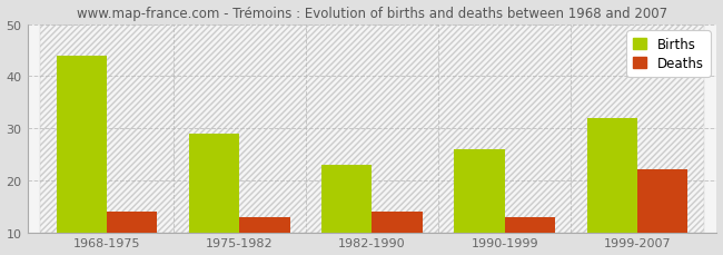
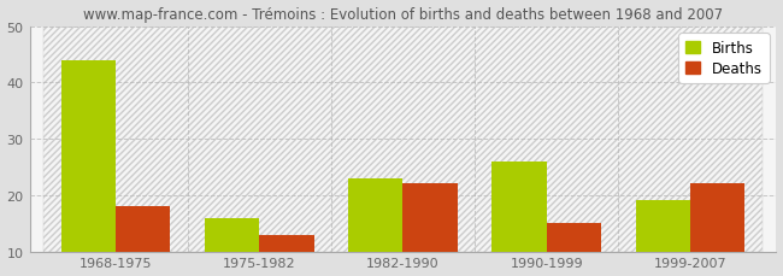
Deaths/1968-1975: 14 -> 18
Births/1975-1982: 29 -> 16
Deaths/1982-1990: 14 -> 22
Deaths/1990-1999: 13 -> 15
Births/1999-2007: 32 -> 19
